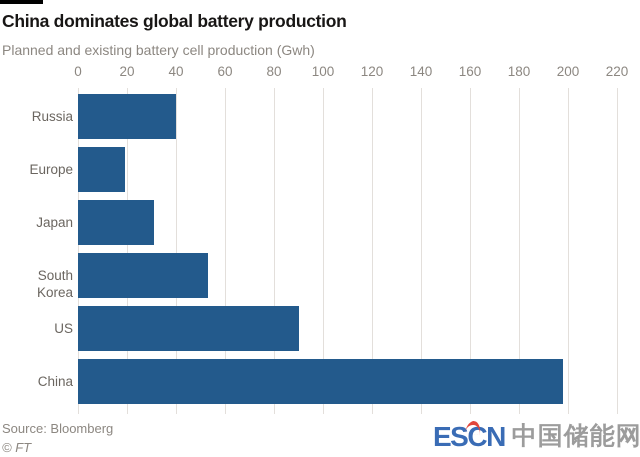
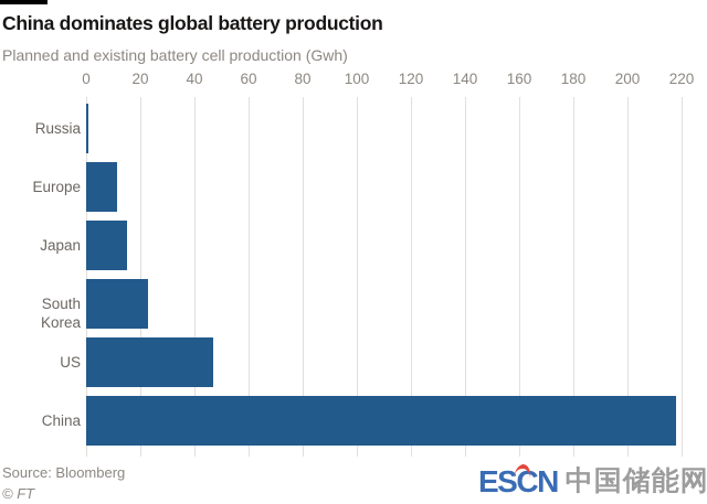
Russia: 40 -> 1
Europe: 19 -> 12
Japan: 31 -> 15
South Korea: 53 -> 23
US: 90 -> 47
China: 198 -> 218
